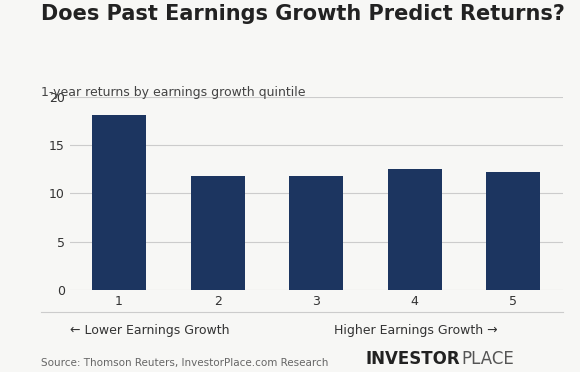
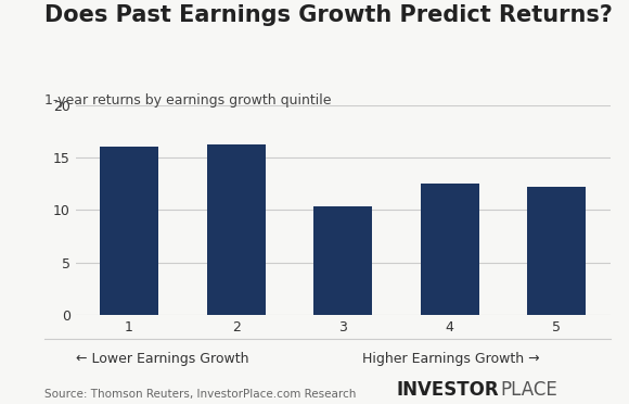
1: 18.1 -> 16.0
2: 11.8 -> 16.2
3: 11.8 -> 10.4
